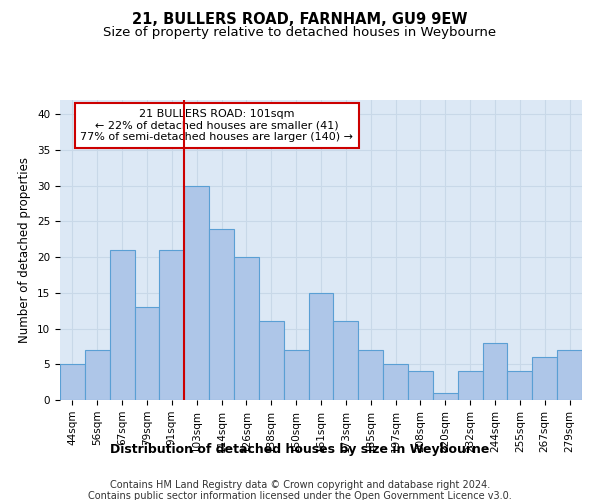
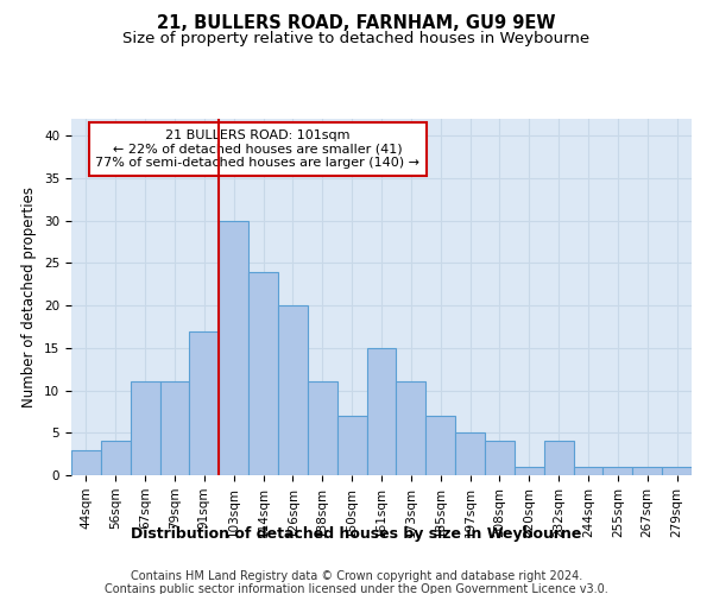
44sqm: 5 -> 3
56sqm: 7 -> 4
67sqm: 21 -> 11
79sqm: 13 -> 11
91sqm: 21 -> 17
244sqm: 8 -> 1
255sqm: 4 -> 1
267sqm: 6 -> 1
279sqm: 7 -> 1
